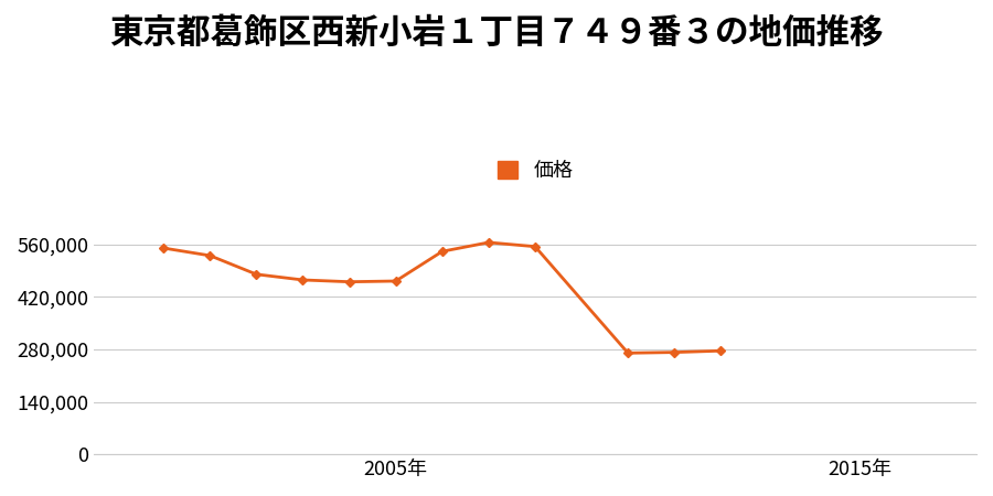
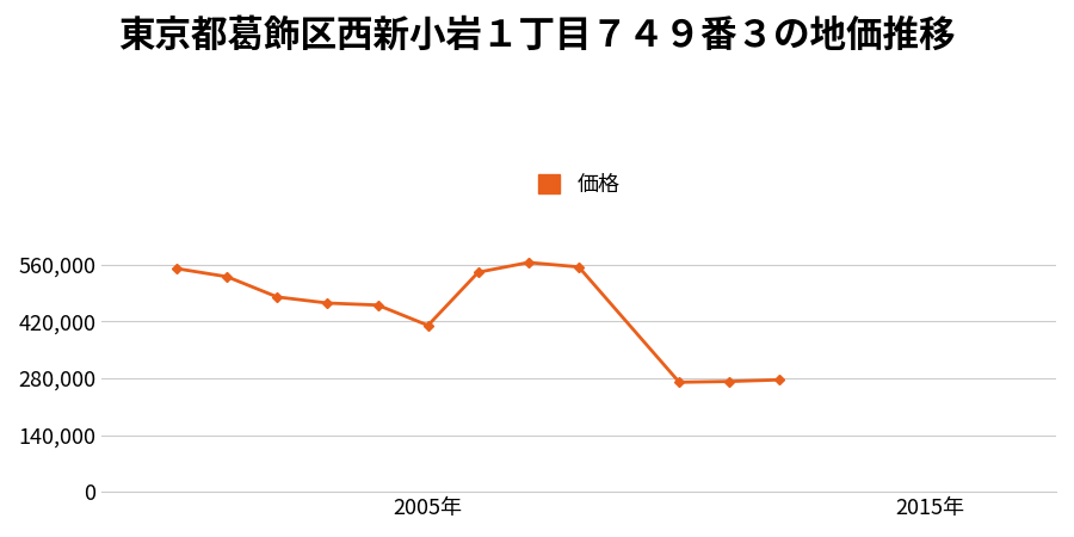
2005年: 462,000 -> 410,000
